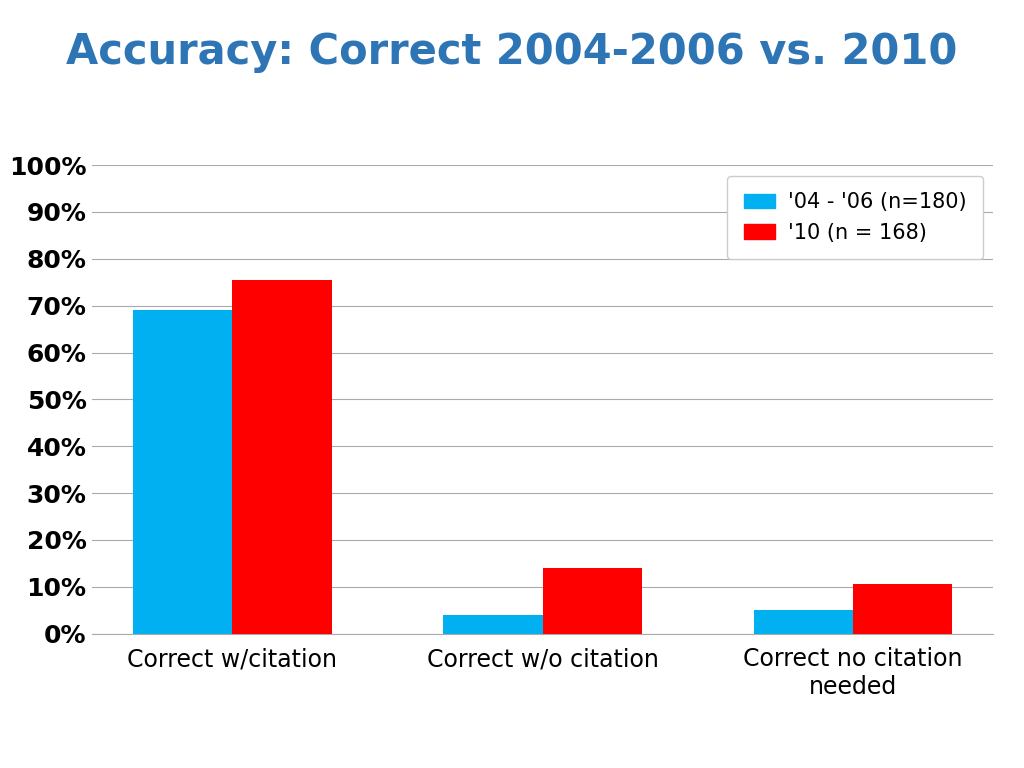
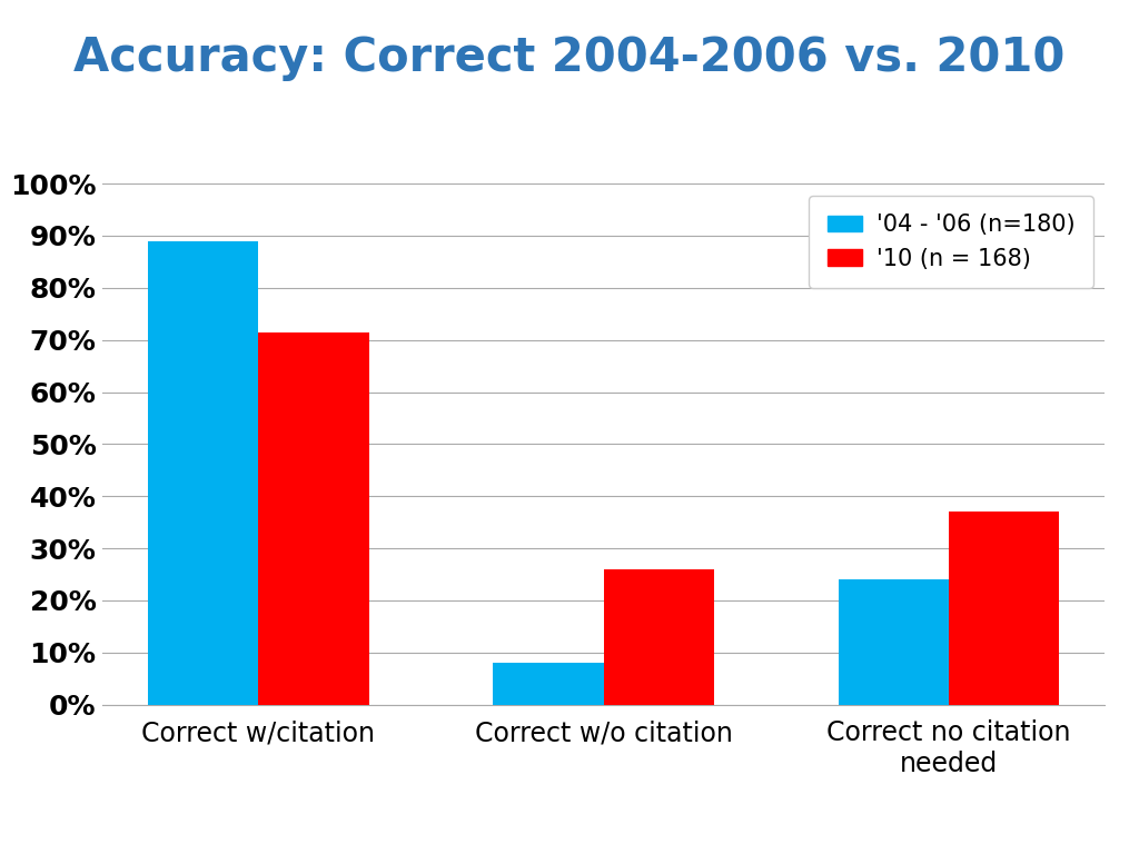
'04 - '06 (n=180)/Correct w/citation: 69% -> 89%
'10 (n = 168)/Correct w/citation: 75.5% -> 71.5%
'04 - '06 (n=180)/Correct w/o citation: 4% -> 8%
'10 (n = 168)/Correct w/o citation: 14.0% -> 26.0%
'04 - '06 (n=180)/Correct no citation needed: 5% -> 24%
'10 (n = 168)/Correct no citation needed: 10.5% -> 37.0%
